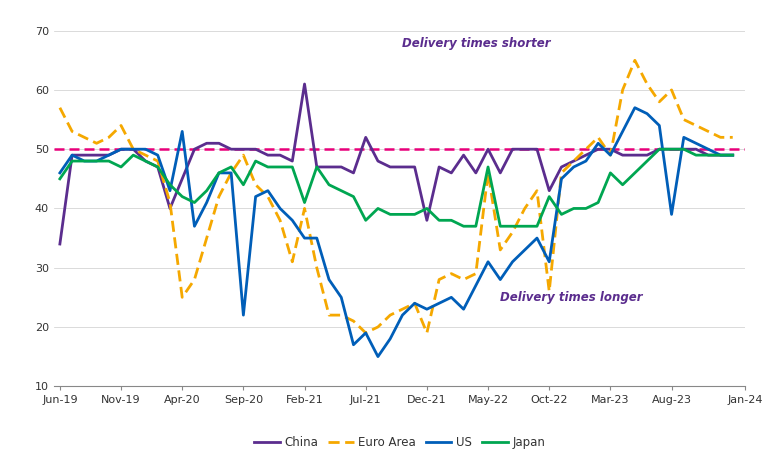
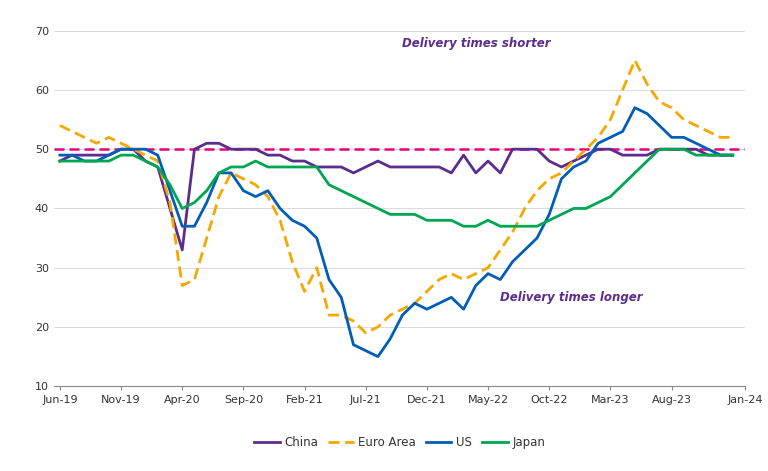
China/Jun-19: 34 -> 48
Euro Area/Jun-19: 57 -> 54
US/Jun-19: 46 -> 49
Japan/Jun-19: 45 -> 48
Euro Area/Nov-19: 54 -> 51
Japan/Nov-19: 47 -> 49
China/Apr-20: 45 -> 33
Euro Area/Apr-20: 25 -> 27
US/Apr-20: 53 -> 37
Japan/Apr-20: 42 -> 40
Euro Area/Sep-20: 49 -> 45
US/Sep-20: 22 -> 43
Japan/Sep-20: 44 -> 47
China/Feb-21: 61 -> 48
Euro Area/Feb-21: 40 -> 26
US/Feb-21: 35 -> 37
Japan/Feb-21: 41 -> 47
China/Jul-21: 52 -> 47
US/Jul-21: 19 -> 16
Japan/Jul-21: 38 -> 41
China/Dec-21: 38 -> 47
Euro Area/Dec-21: 19 -> 26
Japan/Dec-21: 40 -> 38
China/May-22: 50 -> 48
Euro Area/May-22: 46 -> 30
US/May-22: 31 -> 29
Japan/May-22: 47 -> 38
China/Oct-22: 43 -> 48
Euro Area/Oct-22: 26 -> 45
US/Oct-22: 31 -> 39
Japan/Oct-22: 42 -> 38
Euro Area/Mar-23: 49 -> 55
US/Mar-23: 49 -> 52
Japan/Mar-23: 46 -> 42
Euro Area/Aug-23: 60 -> 57
US/Aug-23: 39 -> 52
